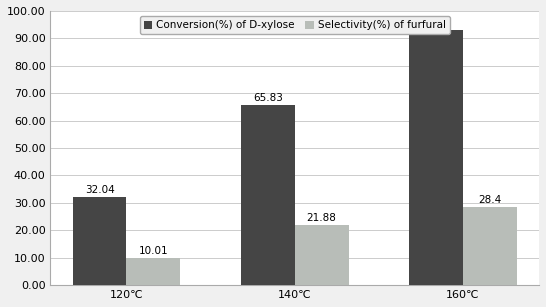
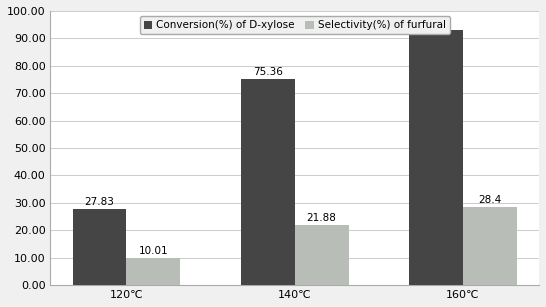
Conversion(%) of D-xylose/120℃: 32.04 -> 27.83
Conversion(%) of D-xylose/140℃: 65.83 -> 75.36
